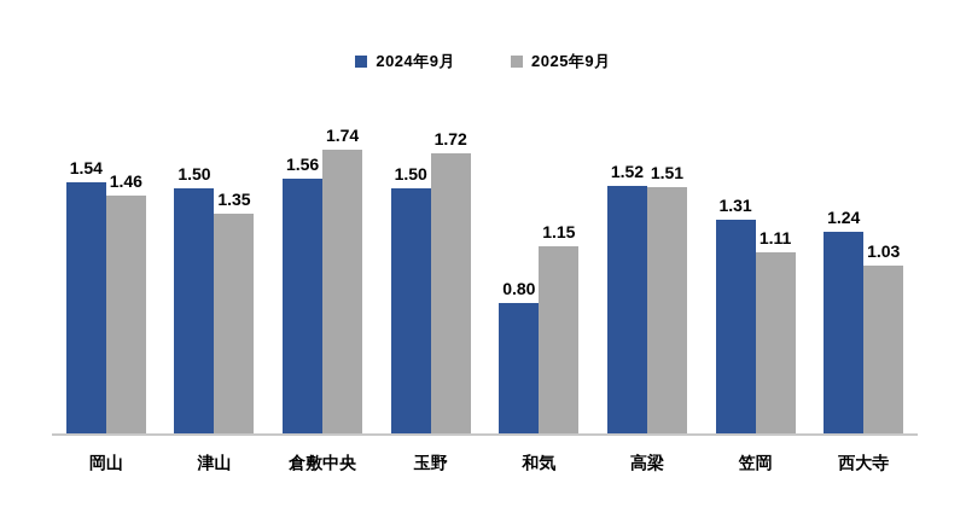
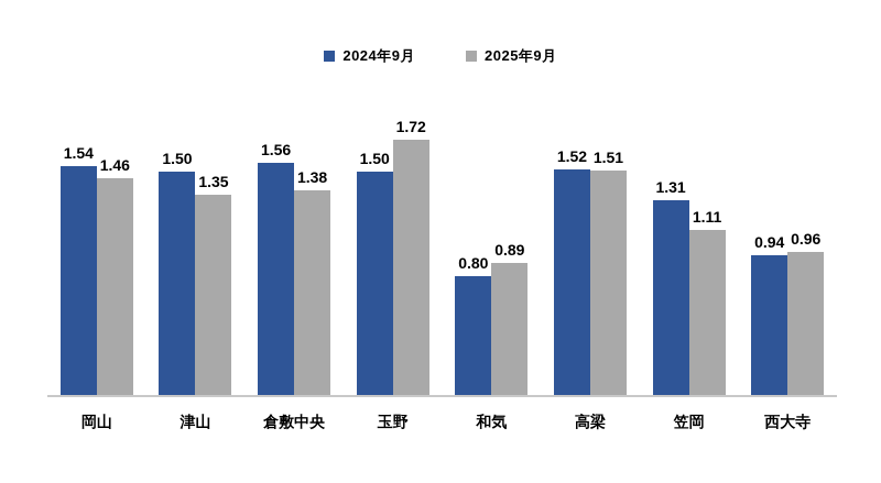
2025年9月/倉敷中央: 1.74 -> 1.38
2025年9月/和気: 1.15 -> 0.89
2024年9月/西大寺: 1.24 -> 0.94
2025年9月/西大寺: 1.03 -> 0.96
